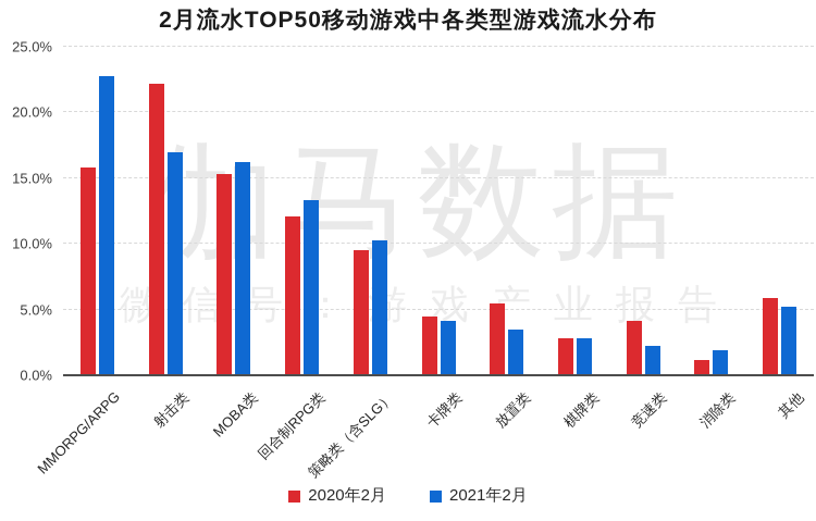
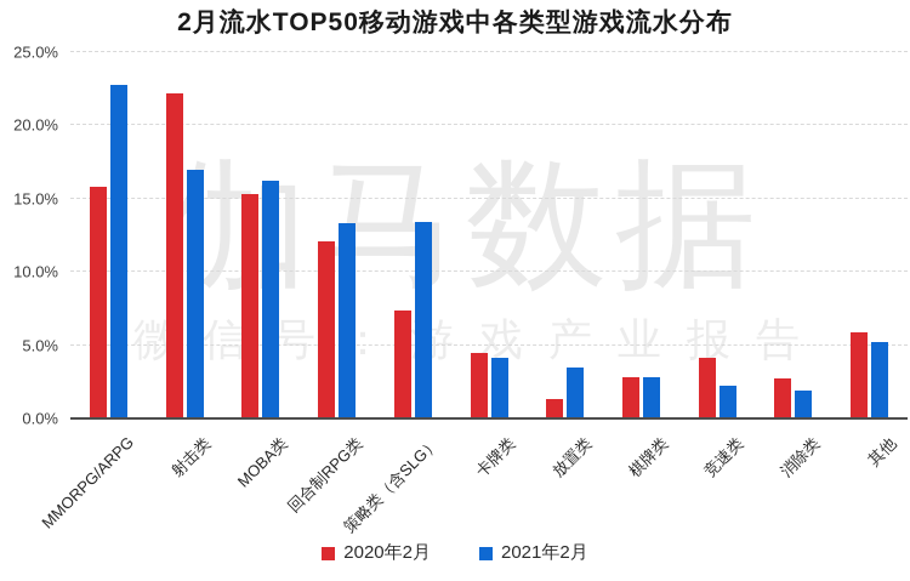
2020年2月/策略类（含SLG）: 9.5% -> 7.4%
2021年2月/策略类（含SLG）: 10.3% -> 13.4%
2020年2月/放置类: 5.5% -> 1.3%
2020年2月/消除类: 1.2% -> 2.7%
